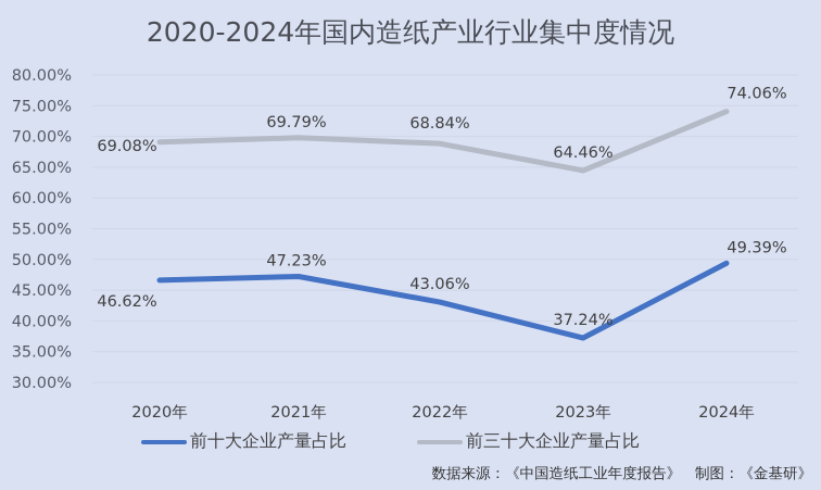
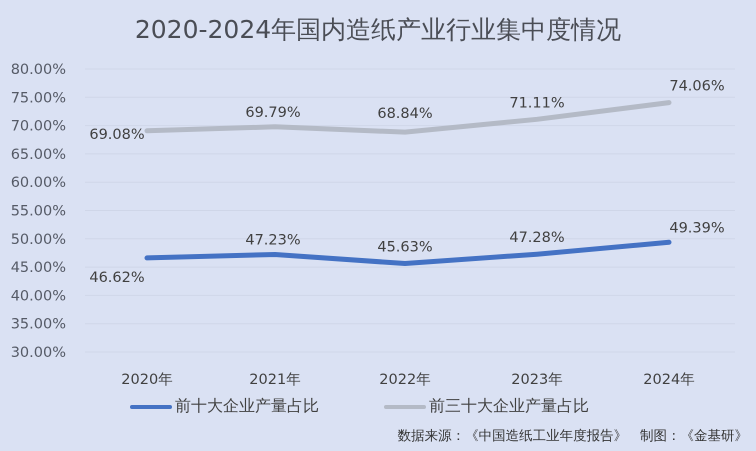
前十大企业产量占比/2022年: 43.06% -> 45.63%
前十大企业产量占比/2023年: 37.24% -> 47.28%
前三十大企业产量占比/2023年: 64.46% -> 71.11%
